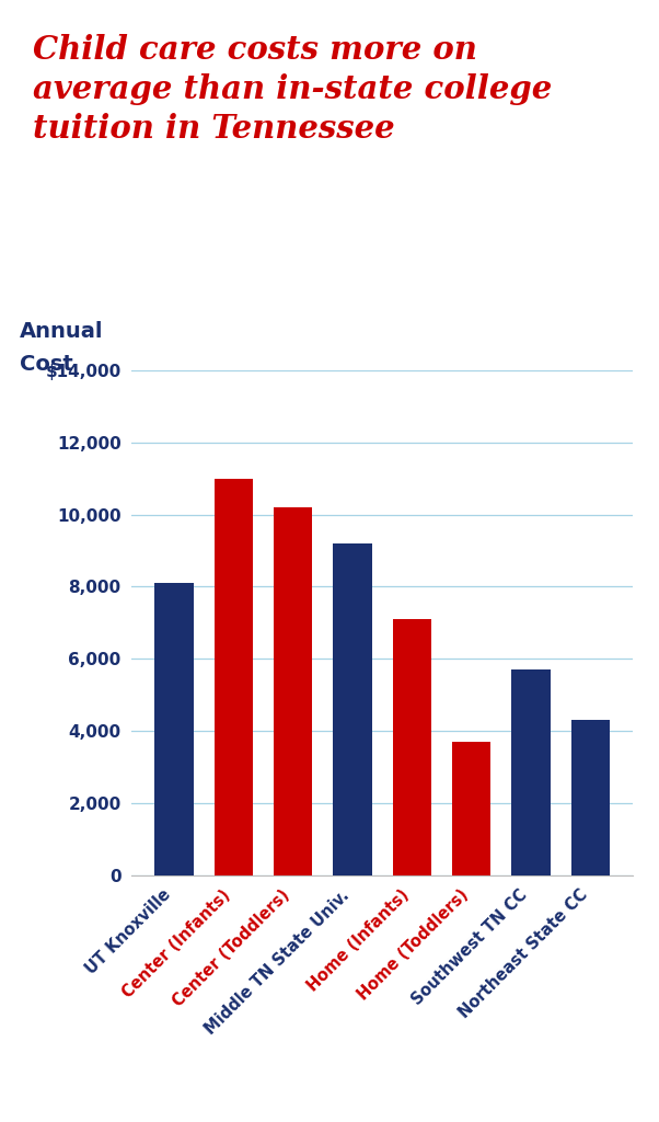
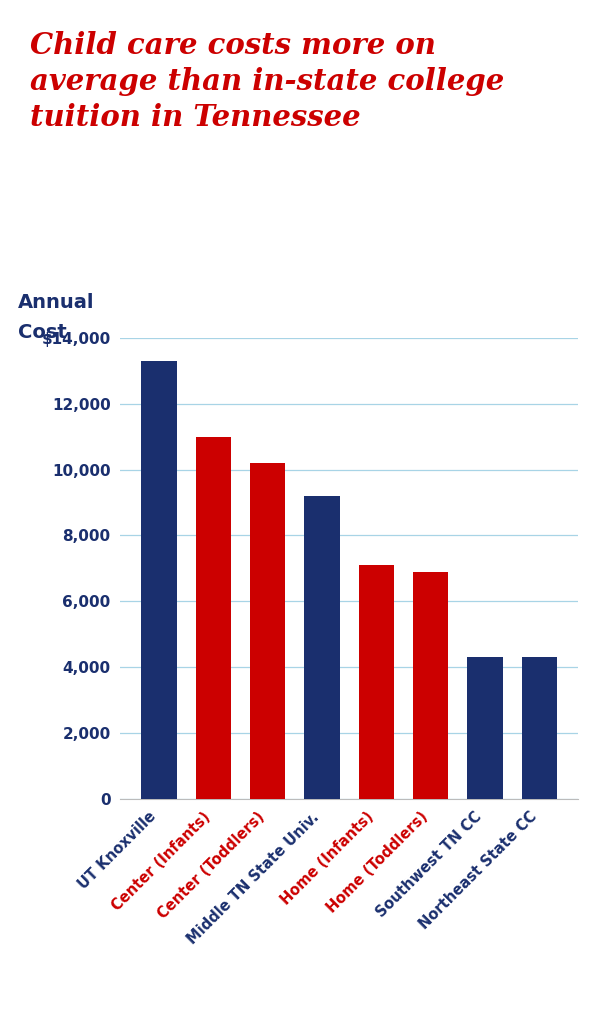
UT Knoxville: 8,100 -> 13,300
Home (Toddlers): 3,700 -> 6,900
Southwest TN CC: 5,700 -> 4,300
